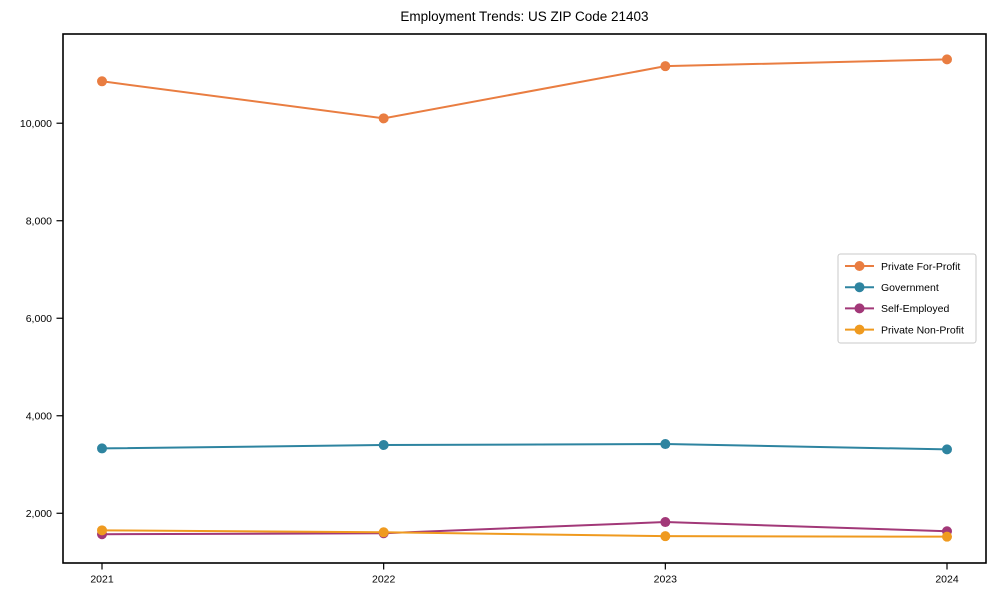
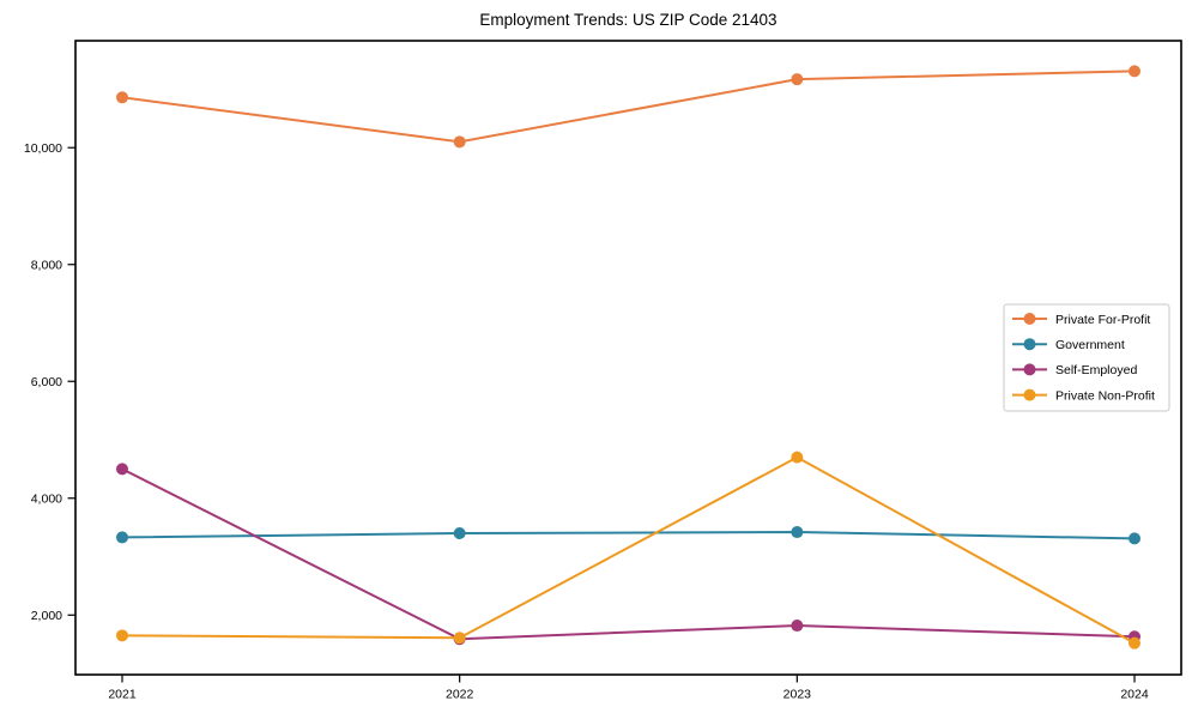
Self-Employed/2021: 1600 -> 4500
Private Non-Profit/2023: 1500 -> 4700
